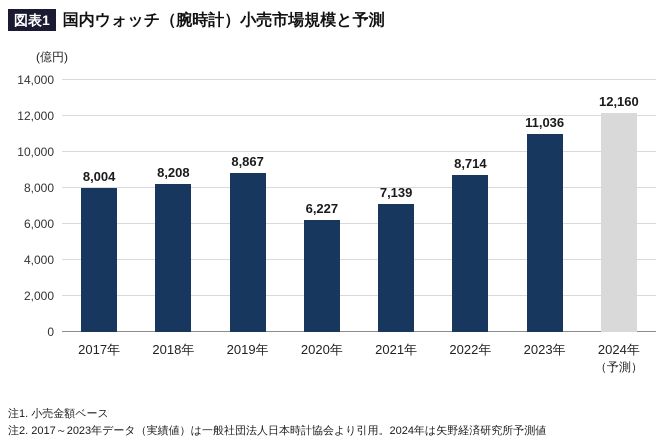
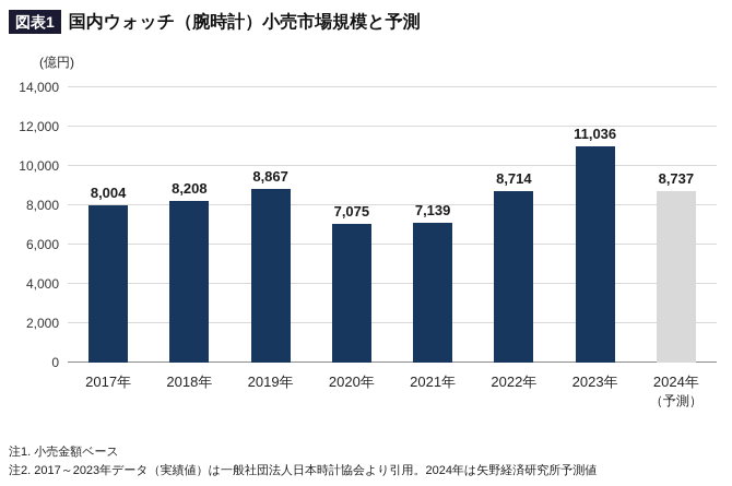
2020年: 6,227 -> 7,075
2024年: 12,160 -> 8,737
